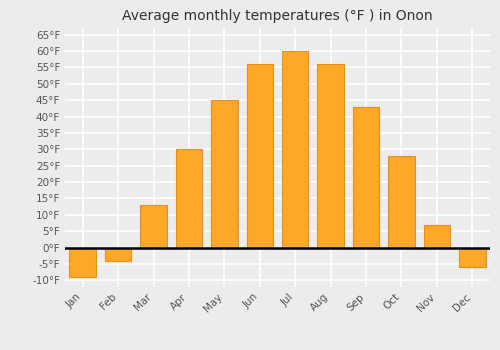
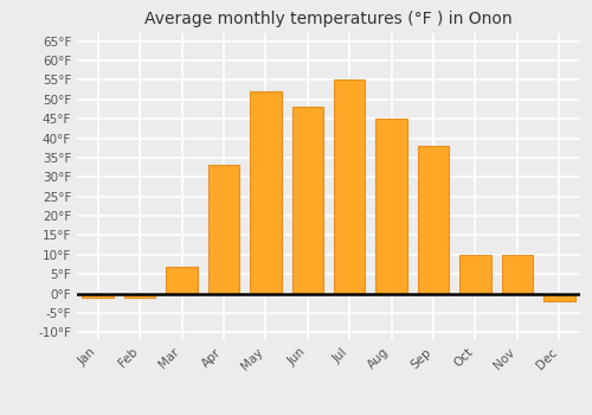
Jan: -9°F -> -1°F
Feb: -4°F -> -1°F
Mar: 13°F -> 7°F
Apr: 30°F -> 33°F
May: 45°F -> 52°F
Jun: 56°F -> 48°F
Jul: 60°F -> 55°F
Aug: 56°F -> 45°F
Sep: 43°F -> 38°F
Oct: 28°F -> 10°F
Nov: 7°F -> 10°F
Dec: -6°F -> -2°F
